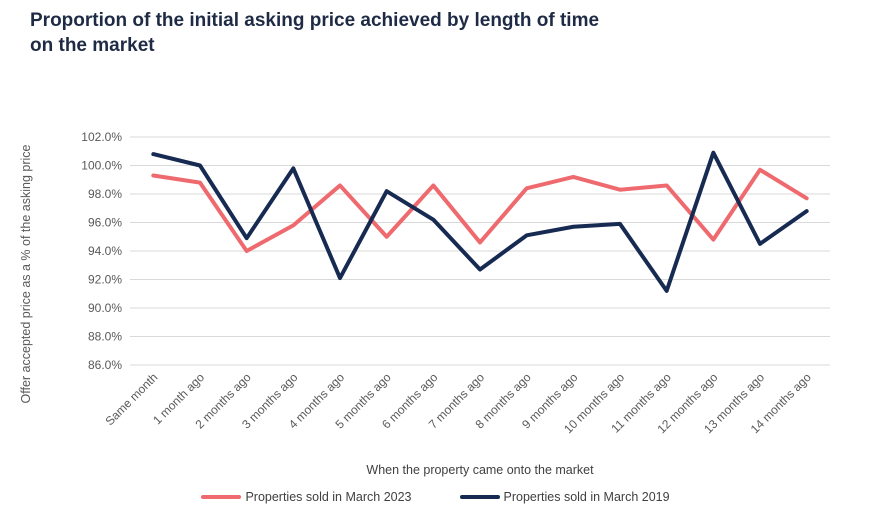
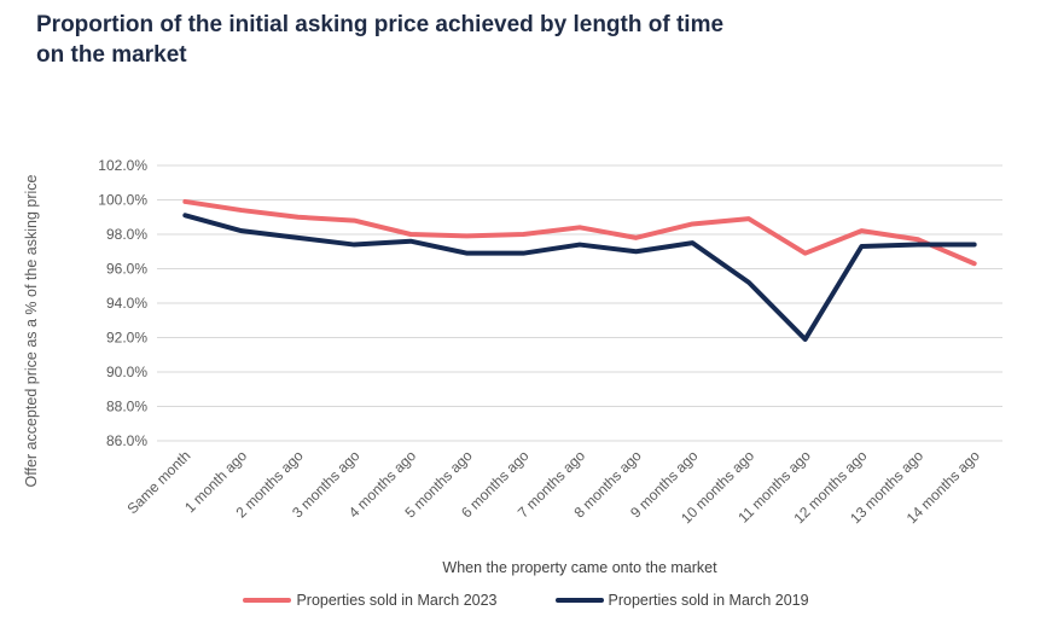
Properties sold in March 2023/Same month: 99.3% -> 99.9%
Properties sold in March 2019/Same month: 100.8% -> 99.1%
Properties sold in March 2023/1 month ago: 98.8% -> 99.4%
Properties sold in March 2019/1 month ago: 100.0% -> 98.2%
Properties sold in March 2023/2 months ago: 94.0% -> 99.0%
Properties sold in March 2019/2 months ago: 94.9% -> 97.8%
Properties sold in March 2023/3 months ago: 95.8% -> 98.8%
Properties sold in March 2019/3 months ago: 99.8% -> 97.4%
Properties sold in March 2023/4 months ago: 98.6% -> 98.0%
Properties sold in March 2019/4 months ago: 92.1% -> 97.6%
Properties sold in March 2023/5 months ago: 95.0% -> 97.9%
Properties sold in March 2019/5 months ago: 98.2% -> 96.9%
Properties sold in March 2023/6 months ago: 98.6% -> 98.0%
Properties sold in March 2019/6 months ago: 96.2% -> 96.9%
Properties sold in March 2023/7 months ago: 94.6% -> 98.4%
Properties sold in March 2019/7 months ago: 92.7% -> 97.4%
Properties sold in March 2023/8 months ago: 98.4% -> 97.8%
Properties sold in March 2019/8 months ago: 95.1% -> 97.0%
Properties sold in March 2023/9 months ago: 99.2% -> 98.6%
Properties sold in March 2019/9 months ago: 95.7% -> 97.5%
Properties sold in March 2023/10 months ago: 98.3% -> 98.9%
Properties sold in March 2019/10 months ago: 95.9% -> 95.2%
Properties sold in March 2023/11 months ago: 98.6% -> 96.9%
Properties sold in March 2019/11 months ago: 91.2% -> 91.9%
Properties sold in March 2023/12 months ago: 94.8% -> 98.2%
Properties sold in March 2019/12 months ago: 100.9% -> 97.3%
Properties sold in March 2023/13 months ago: 99.7% -> 97.7%
Properties sold in March 2019/13 months ago: 94.5% -> 97.4%
Properties sold in March 2023/14 months ago: 97.7% -> 96.3%
Properties sold in March 2019/14 months ago: 96.8% -> 97.4%
